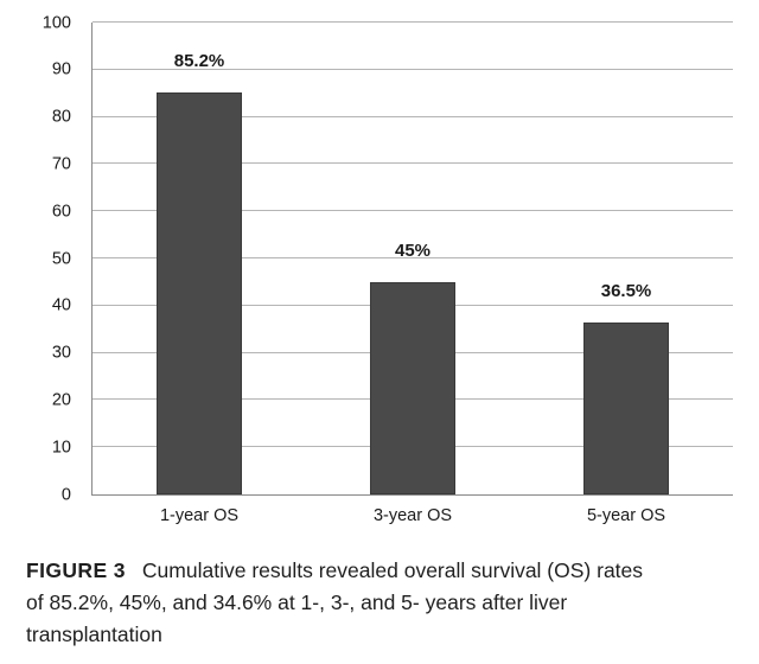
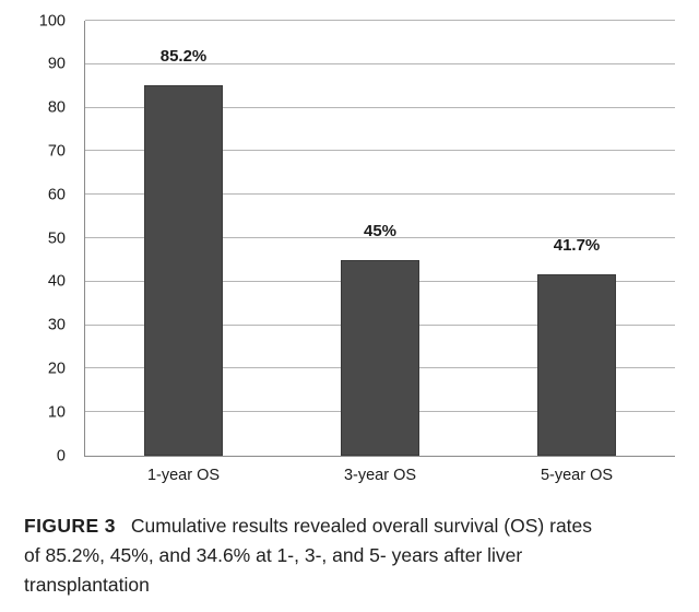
5-year OS: 36.5% -> 41.7%
